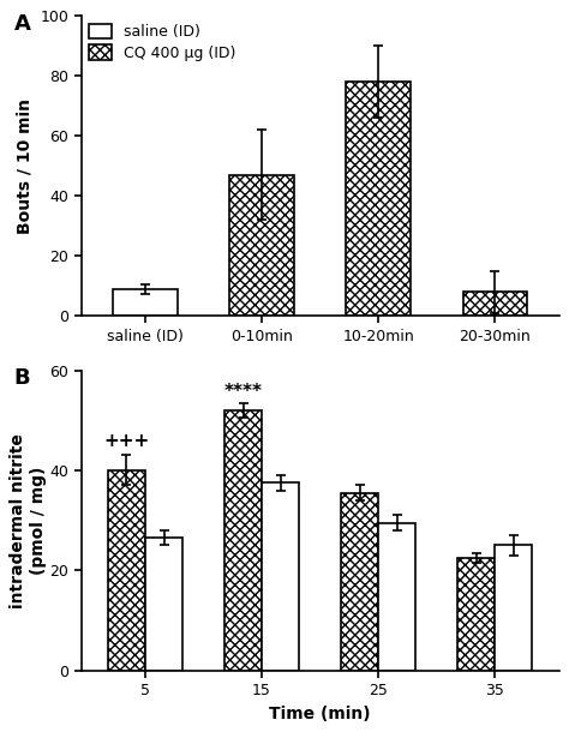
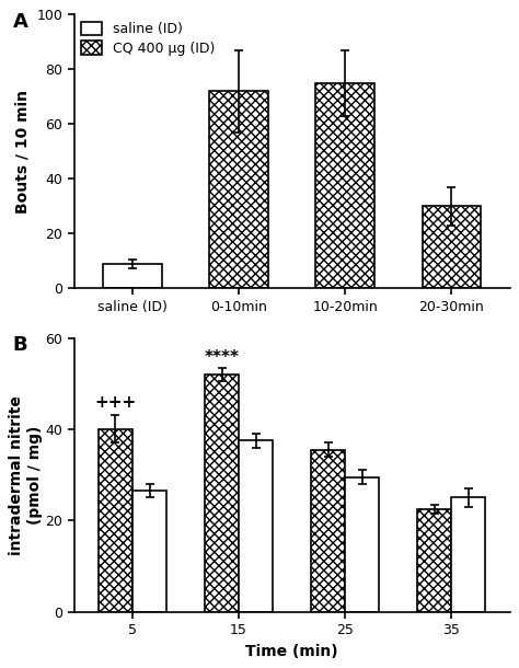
0-10min: 47 -> 72
10-20min: 78 -> 75
20-30min: 8 -> 30
